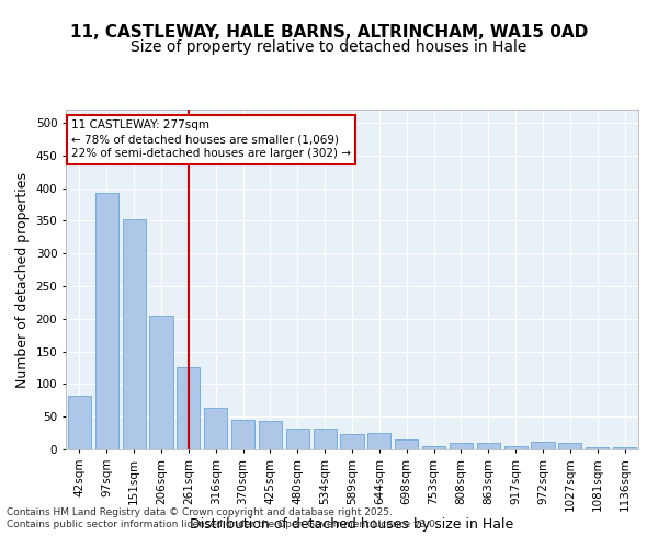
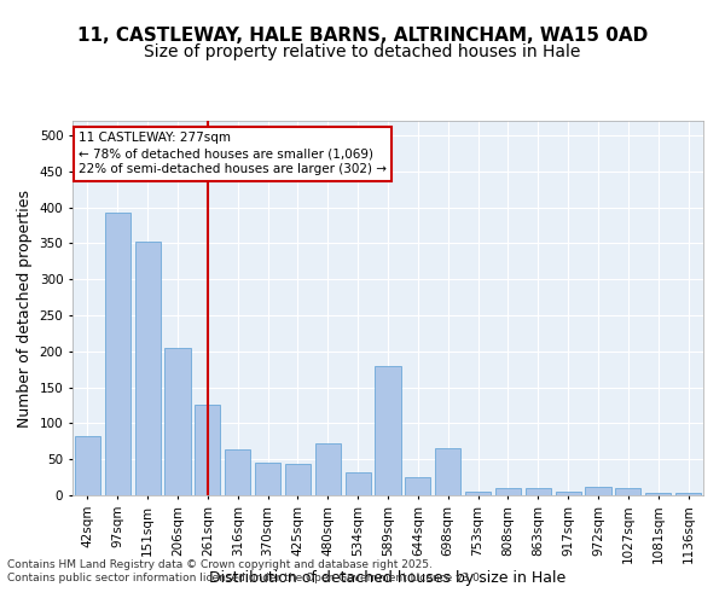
480sqm: 32 -> 72
589sqm: 24 -> 180
698sqm: 15 -> 66
